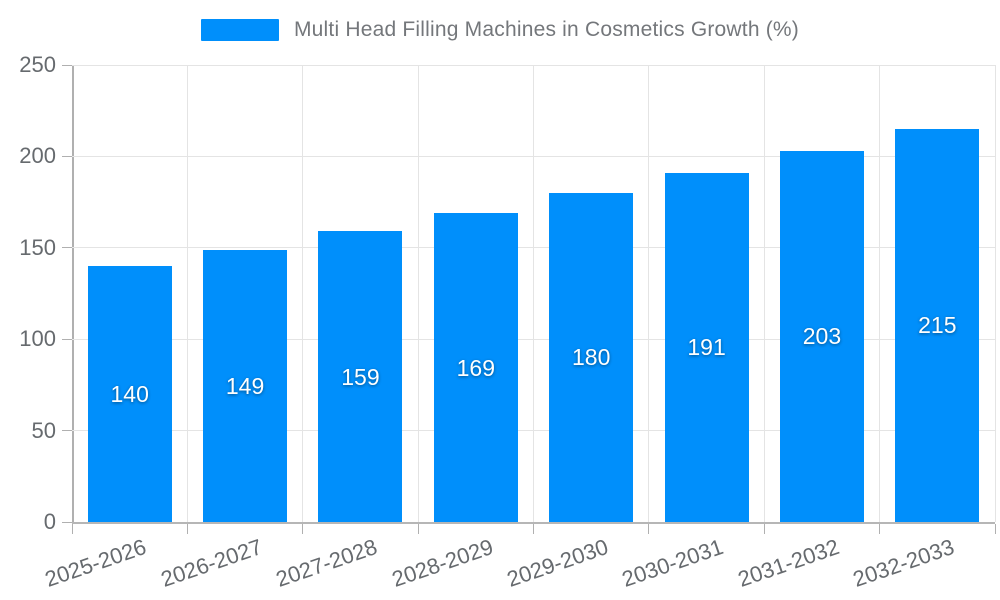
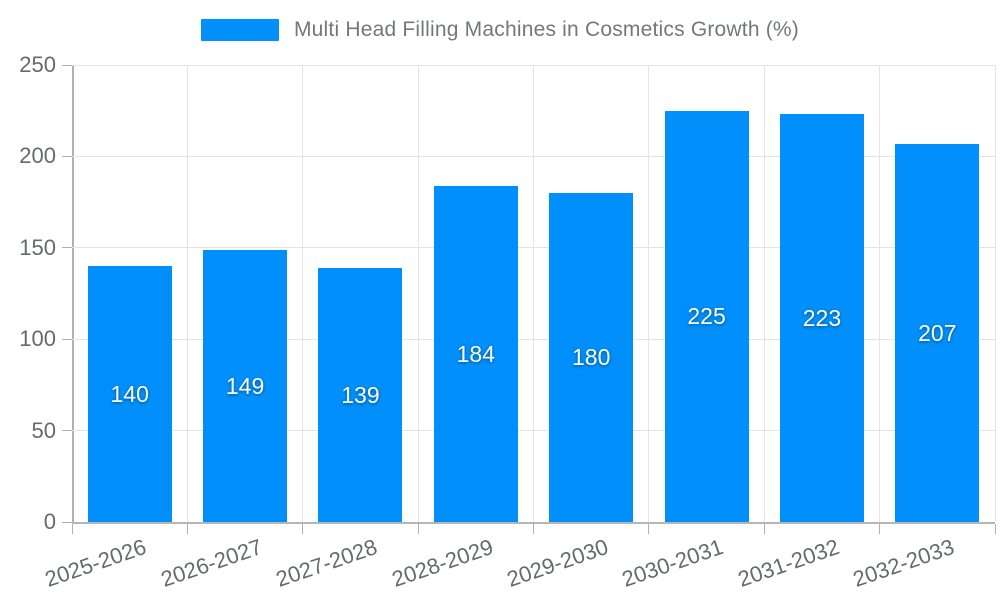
2027-2028: 159 -> 139
2028-2029: 169 -> 184
2030-2031: 191 -> 225
2031-2032: 203 -> 223
2032-2033: 215 -> 207
